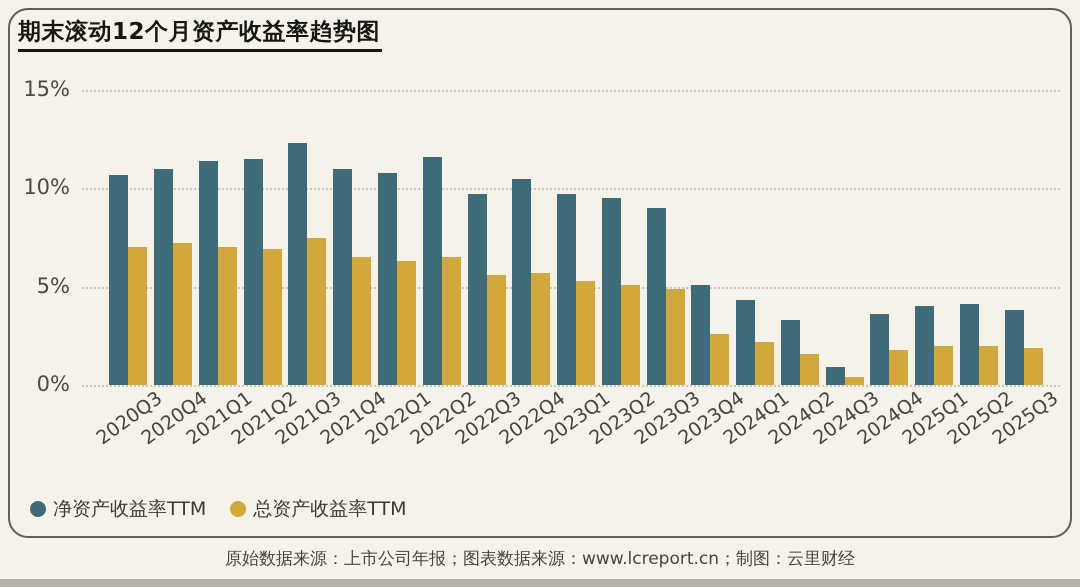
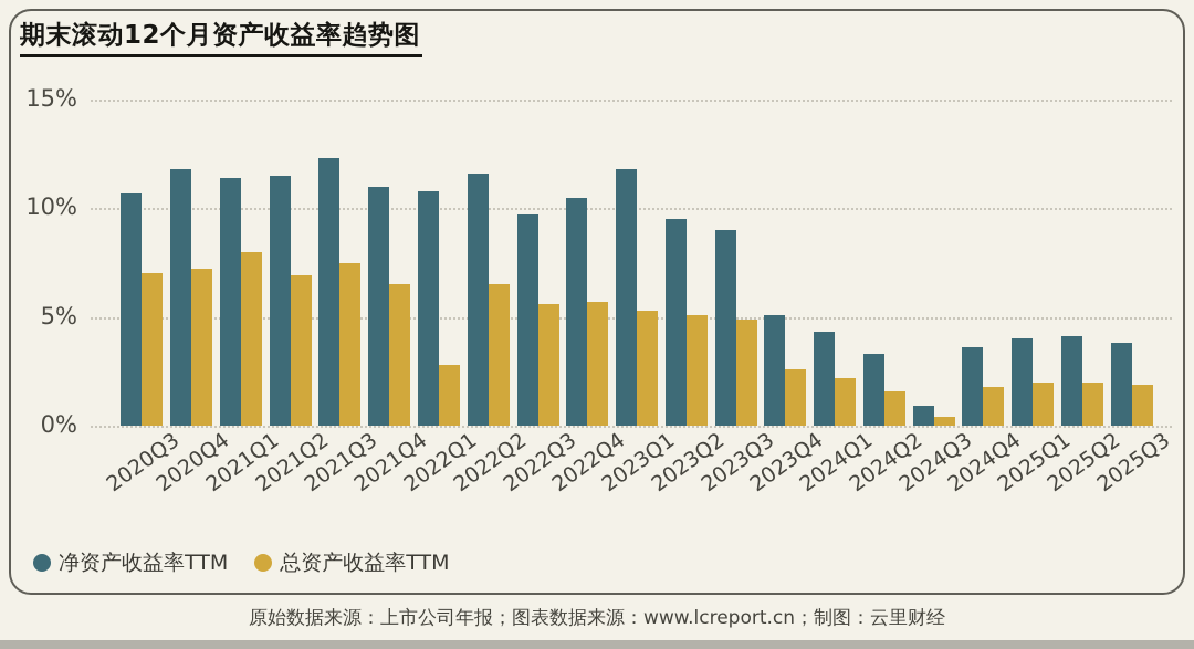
净资产收益率TTM/2020Q4: 11.0% -> 11.8%
总资产收益率TTM/2021Q1: 7.0% -> 8.0%
总资产收益率TTM/2022Q1: 6.3% -> 2.8%
净资产收益率TTM/2023Q1: 9.7% -> 11.8%
